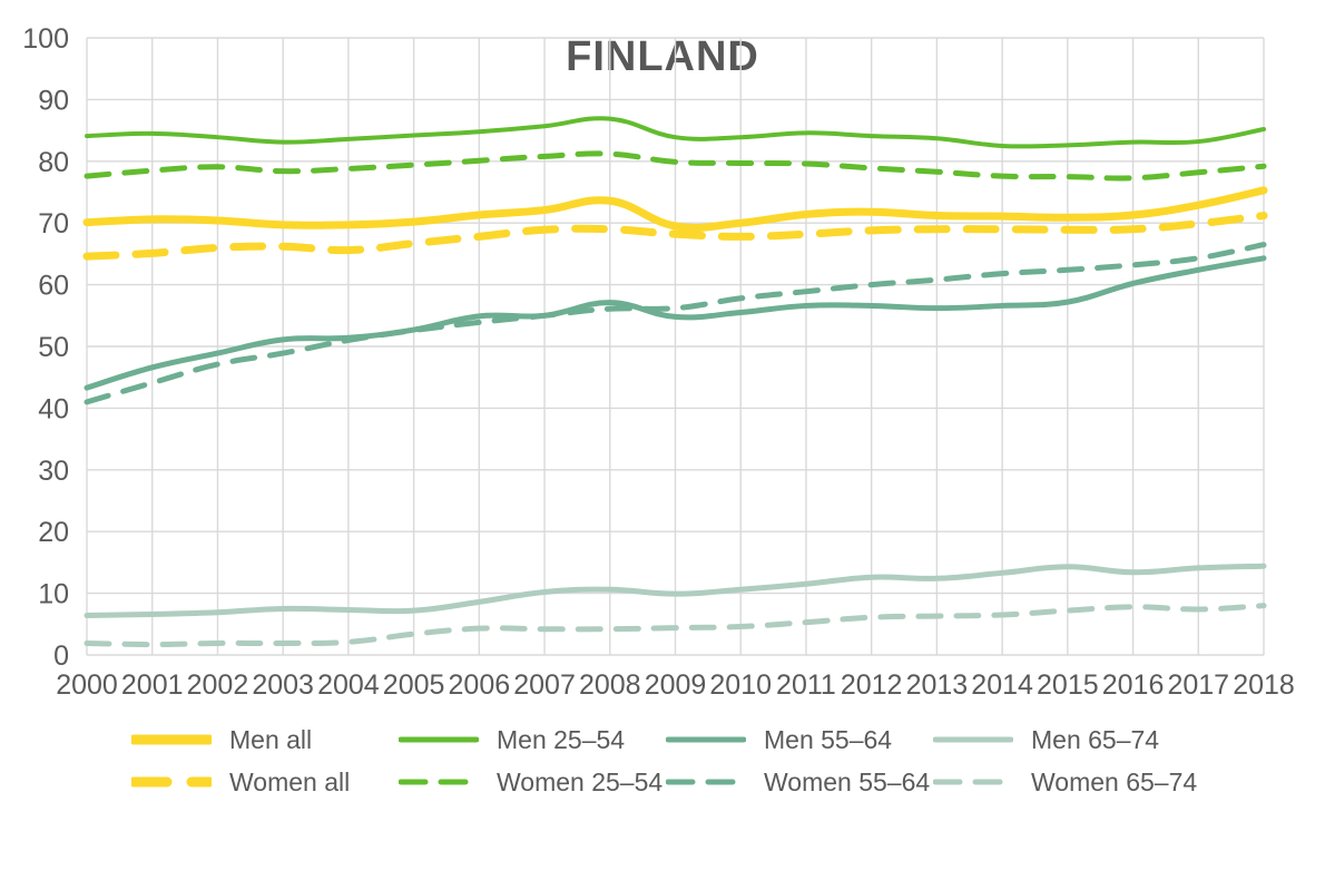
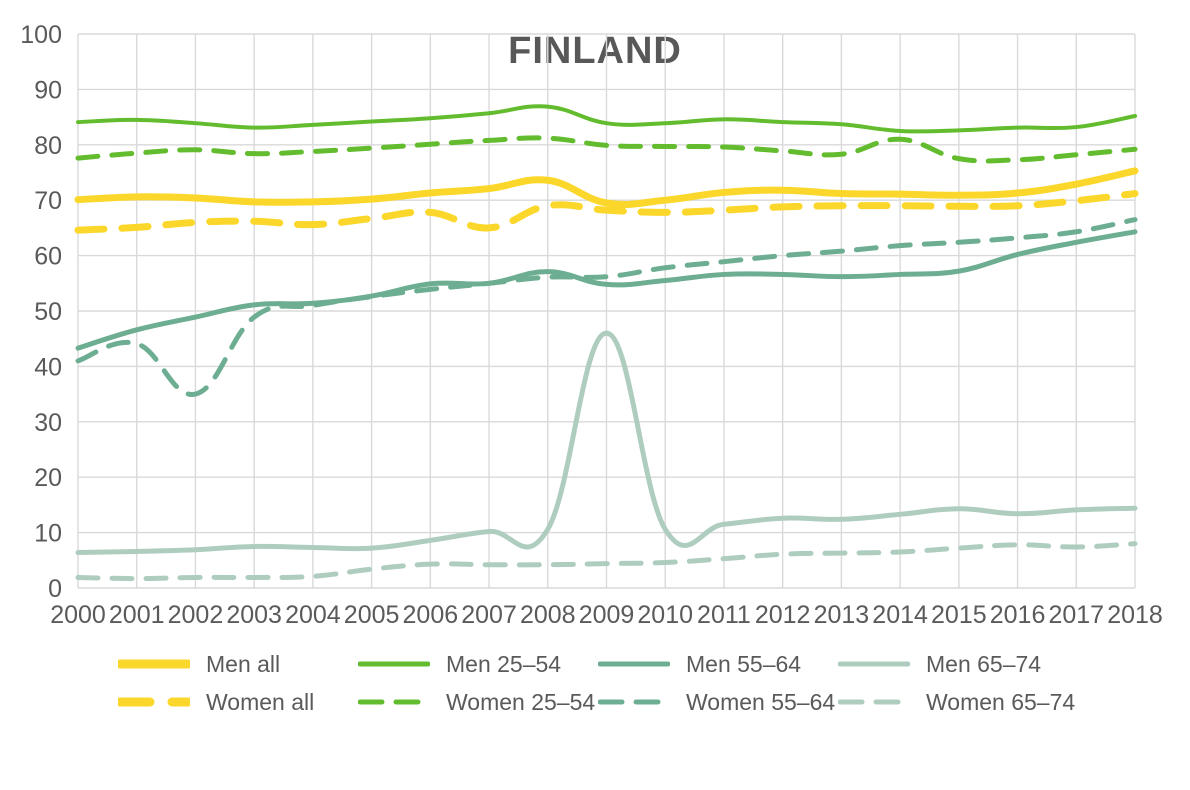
Women 55–64/2002: 47 -> 35
Women all/2007: 69 -> 65
Men 65–74/2009: 10 -> 46
Women 25–54/2014: 78 -> 81
